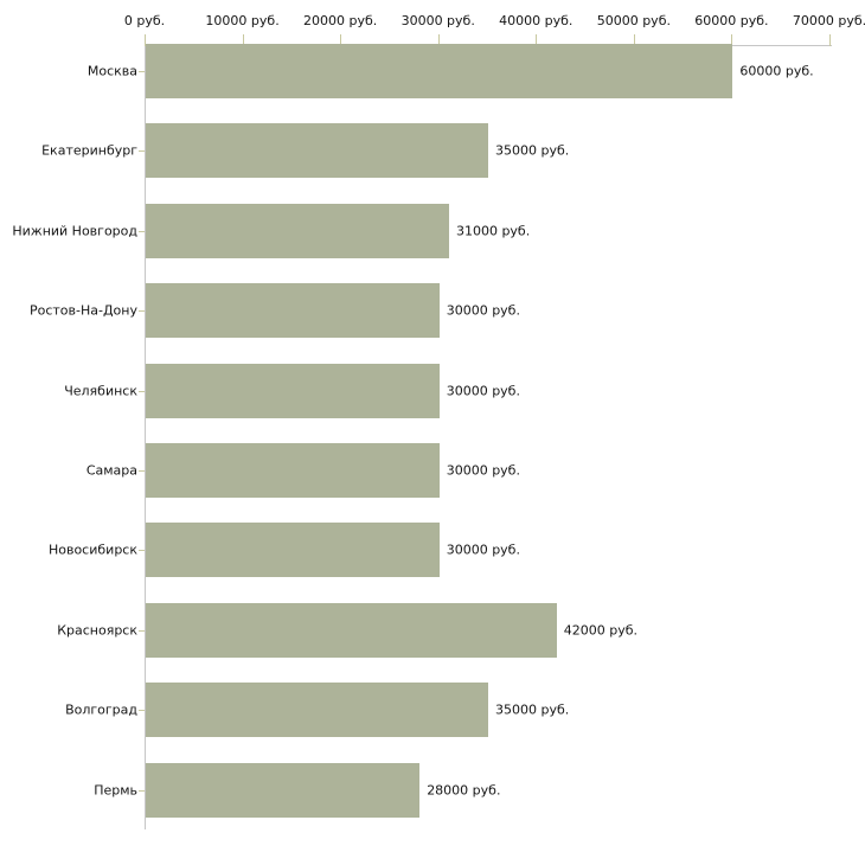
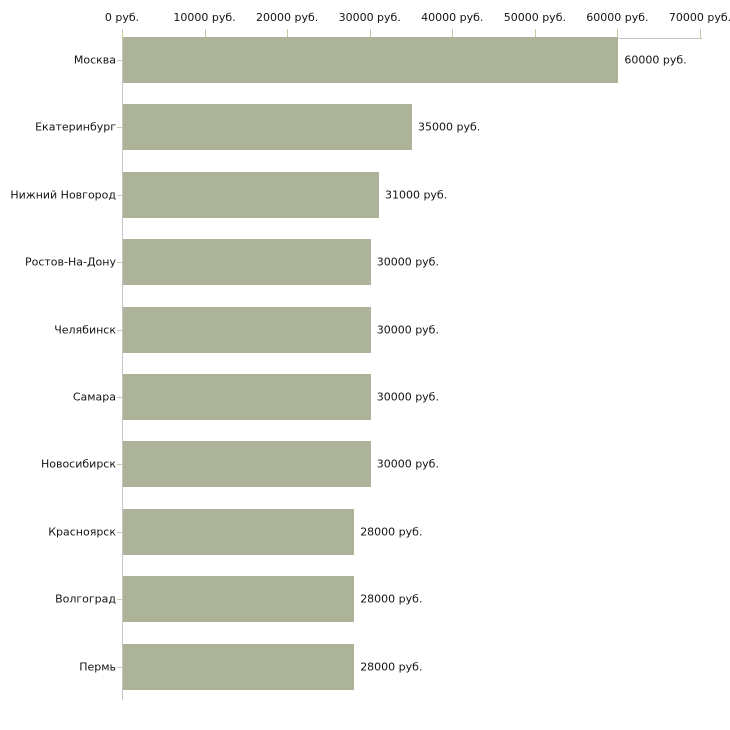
Красноярск: 42000 -> 28000
Волгоград: 35000 -> 28000
